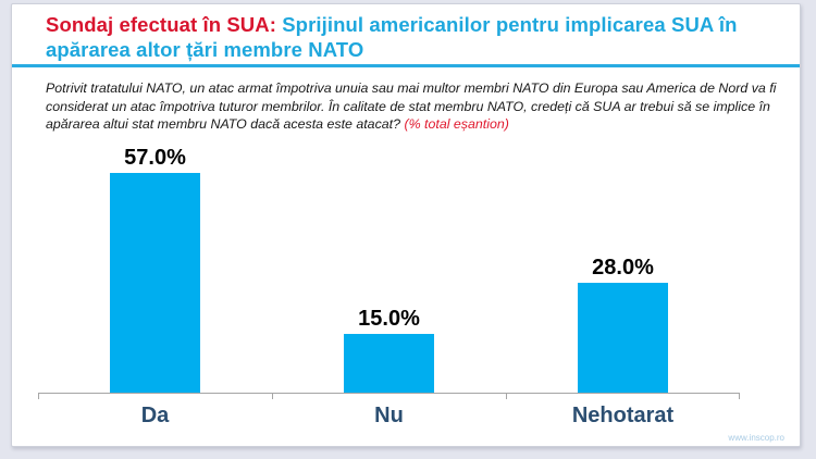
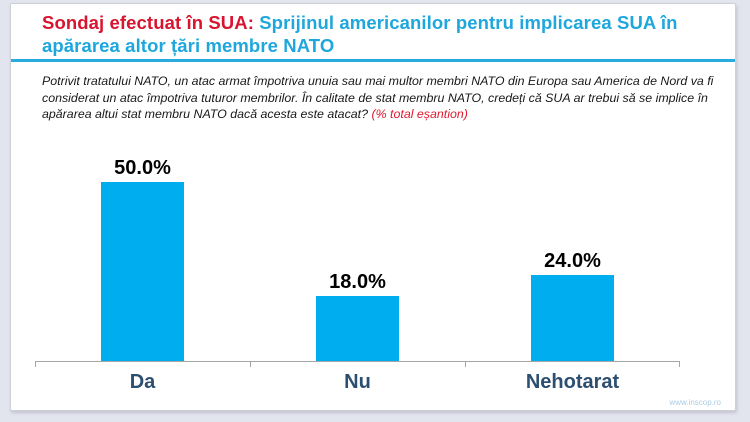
Da: 57.0% -> 50.0%
Nu: 15.0% -> 18.0%
Nehotarat: 28.0% -> 24.0%
